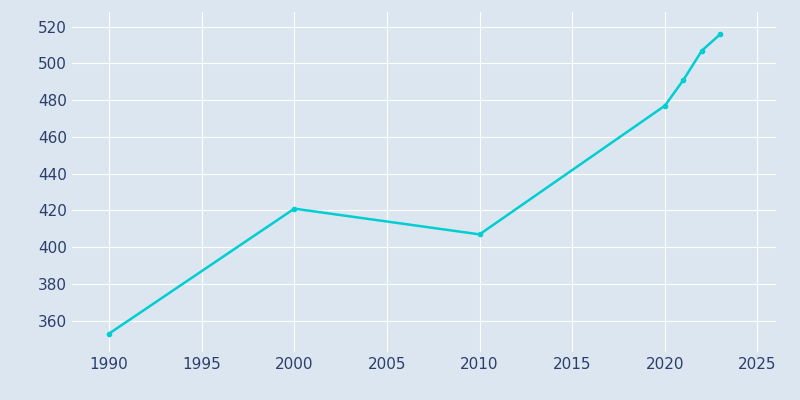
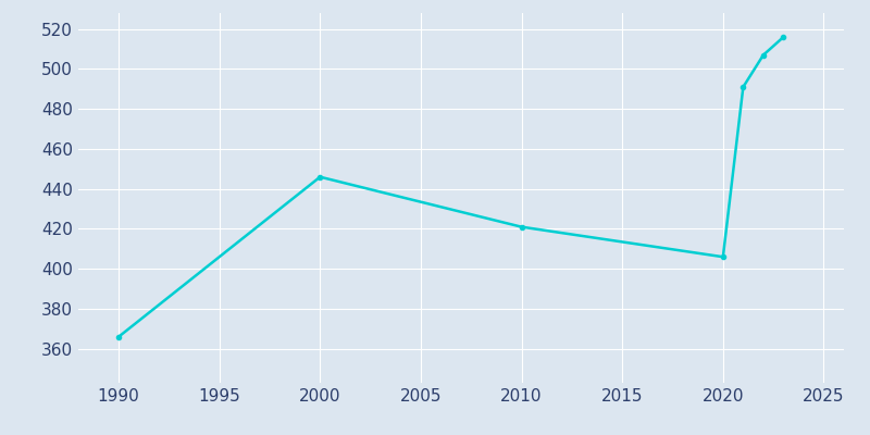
1990: 353 -> 366
2000: 421 -> 446
2010: 407 -> 421
2020: 477 -> 406
